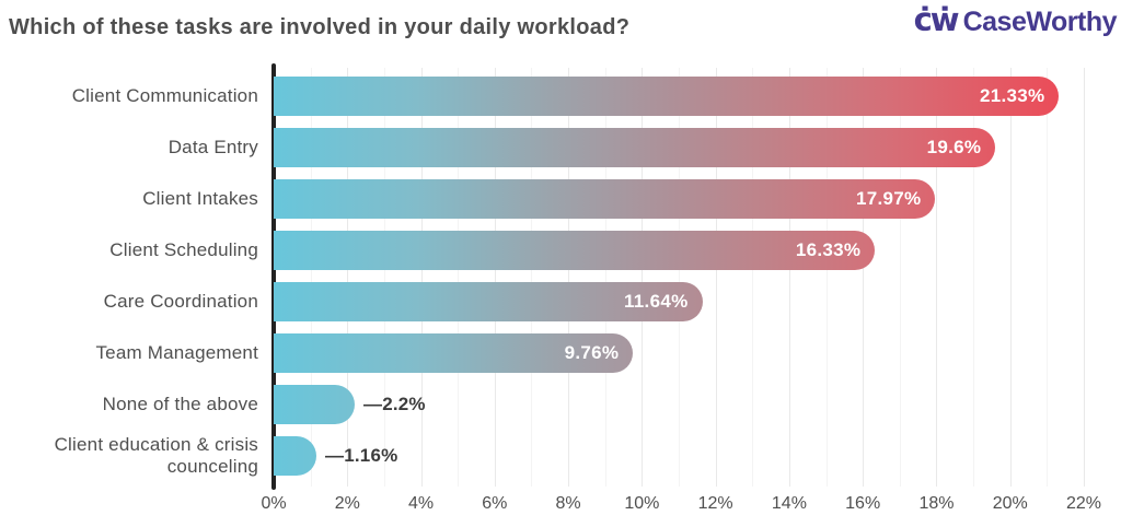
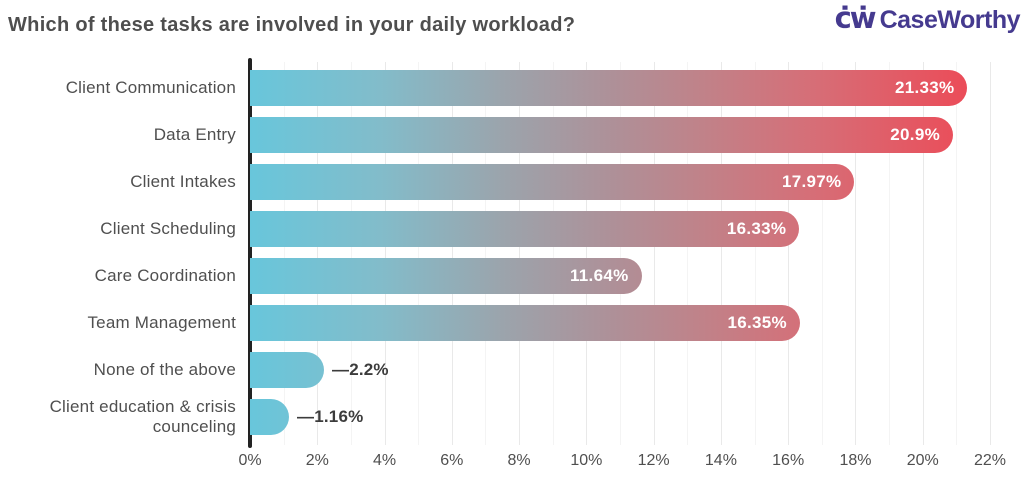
Data Entry: 19.6% -> 20.9%
Team Management: 9.76% -> 16.35%
